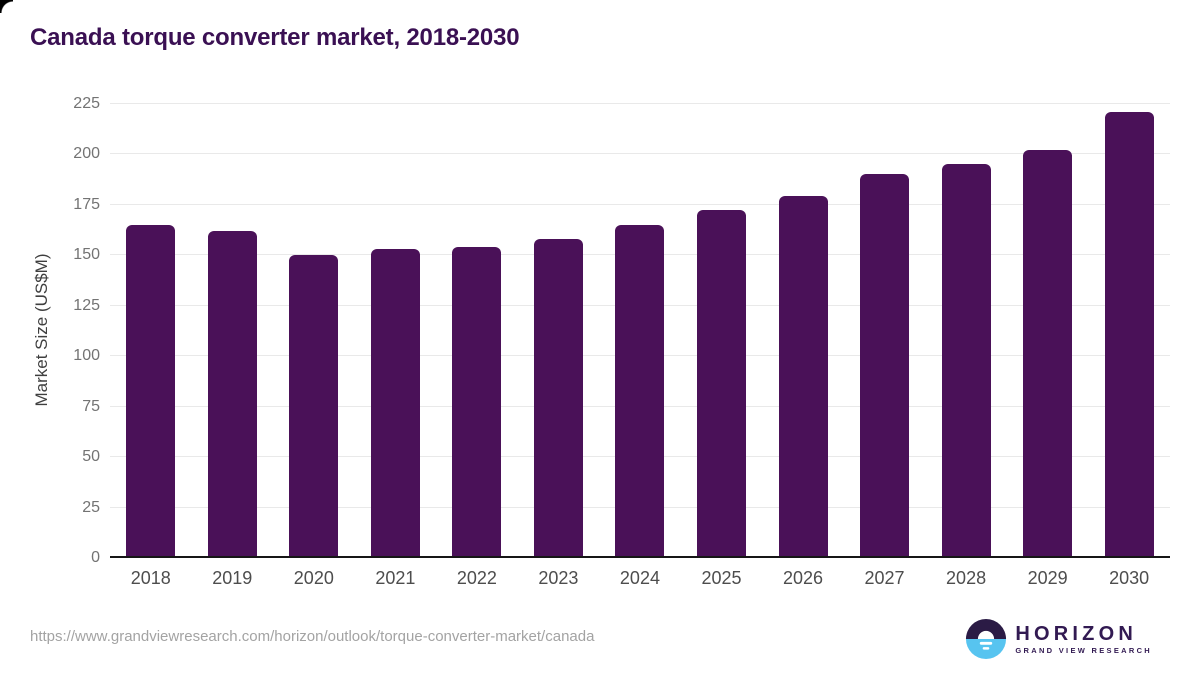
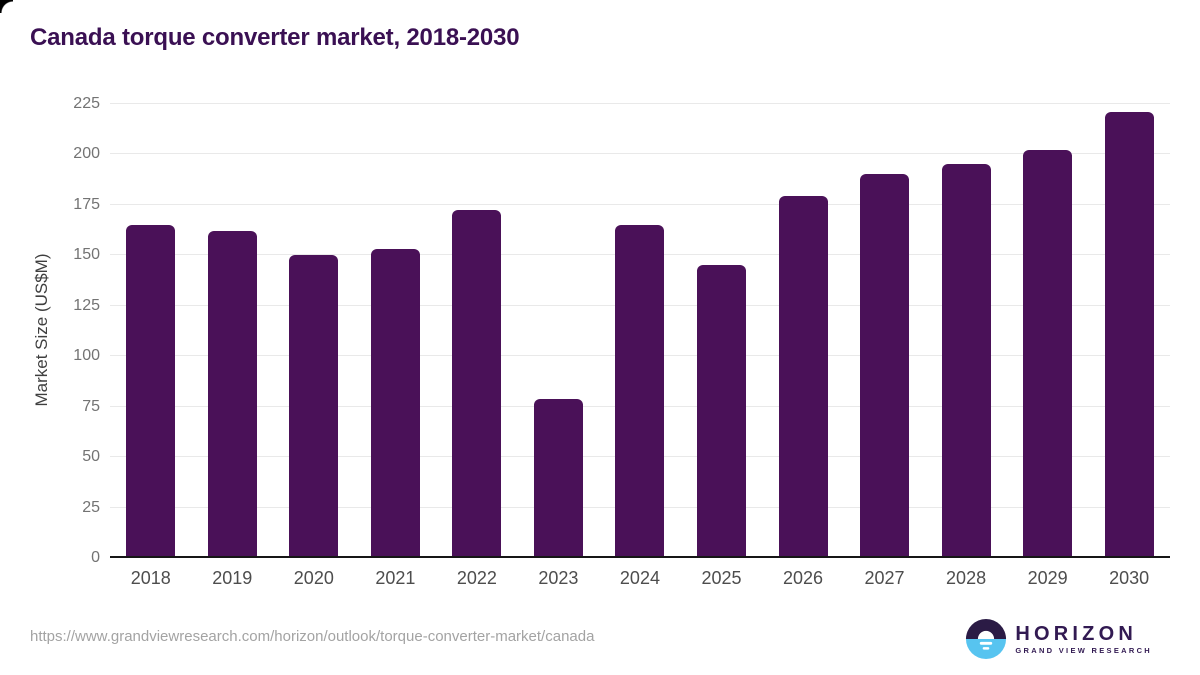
2022: 154 -> 172
2023: 158 -> 78
2025: 172 -> 145
